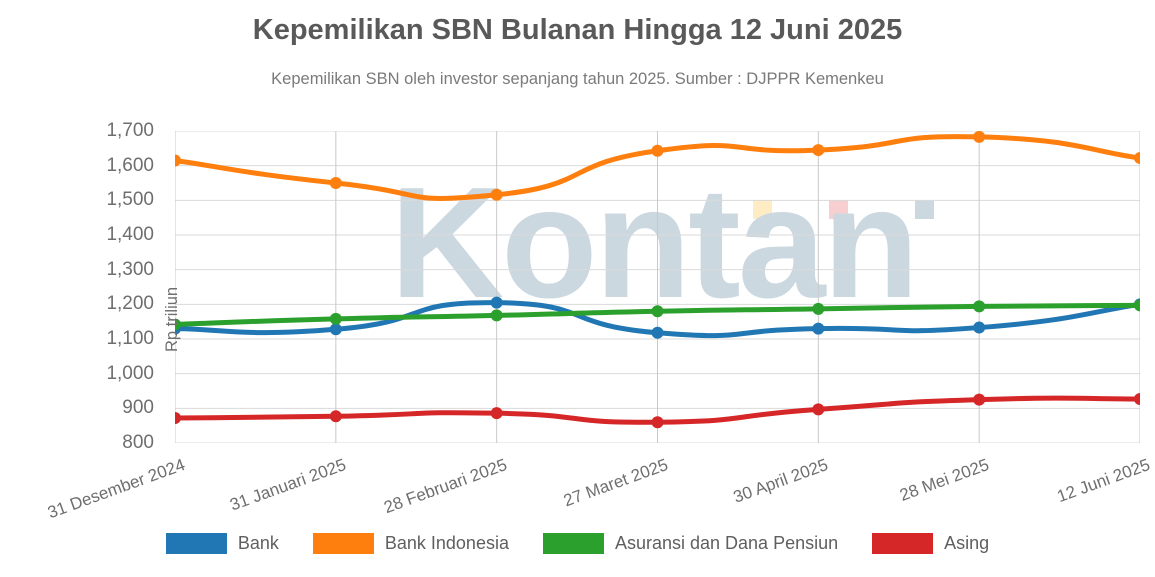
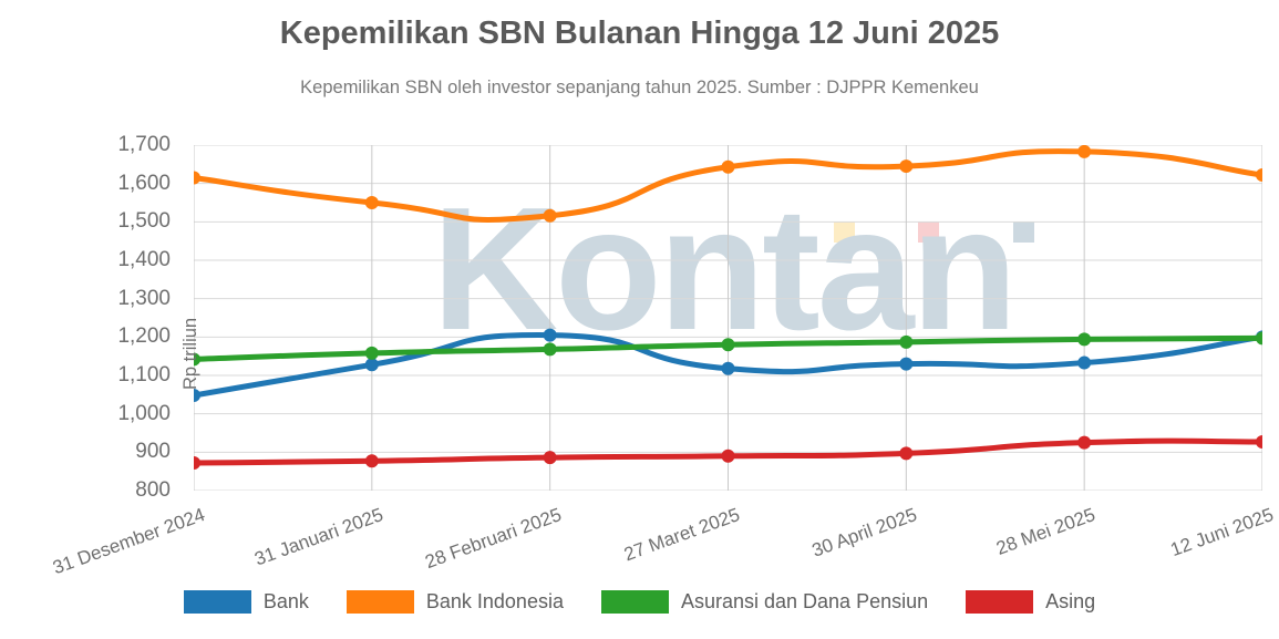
Bank/31 Desember 2024: 1130 -> 1050
Asing/27 Maret 2025: 860 -> 890
